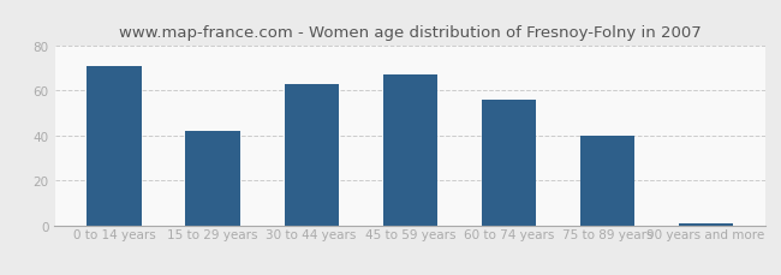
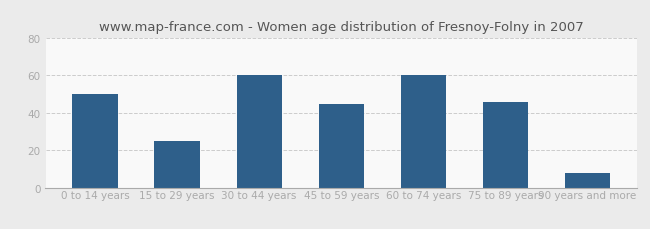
0 to 14 years: 71 -> 50
15 to 29 years: 42 -> 25
30 to 44 years: 63 -> 60
45 to 59 years: 67 -> 45
60 to 74 years: 56 -> 60
75 to 89 years: 40 -> 46
90 years and more: 1 -> 8
